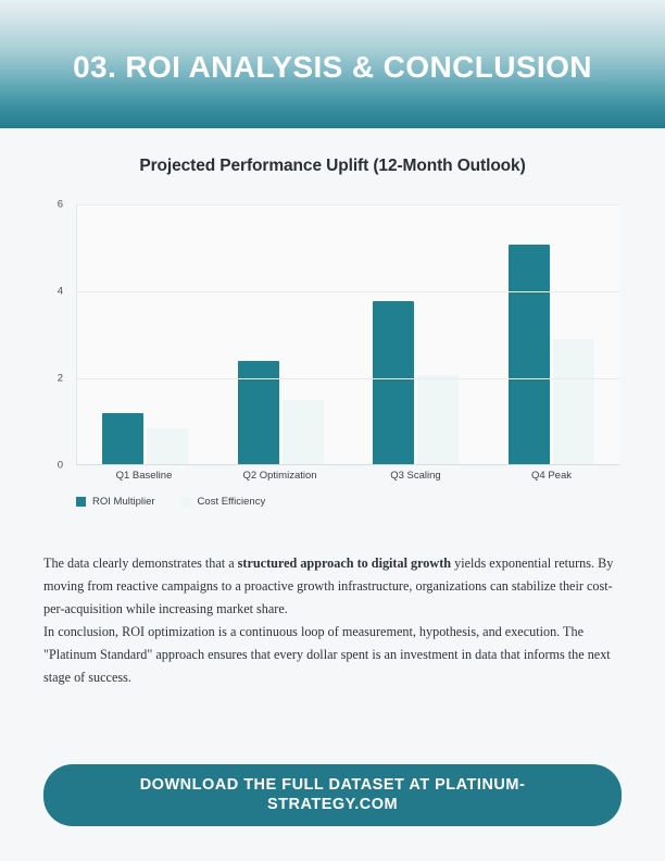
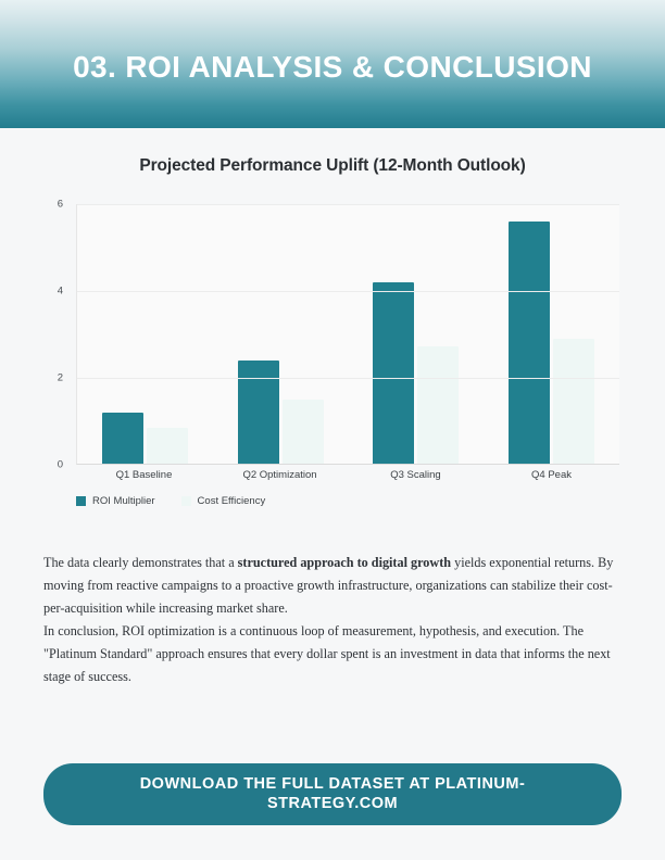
ROI Multiplier/Q3 Scaling: 3.8 -> 4.2
Cost Efficiency/Q3 Scaling: 2.0 -> 2.7
ROI Multiplier/Q4 Peak: 5.1 -> 5.6
